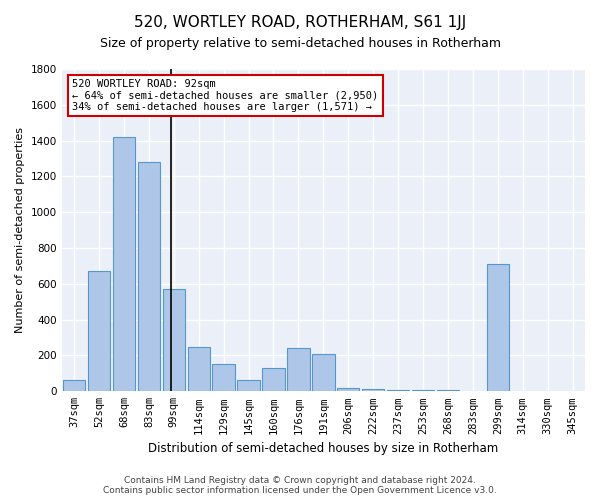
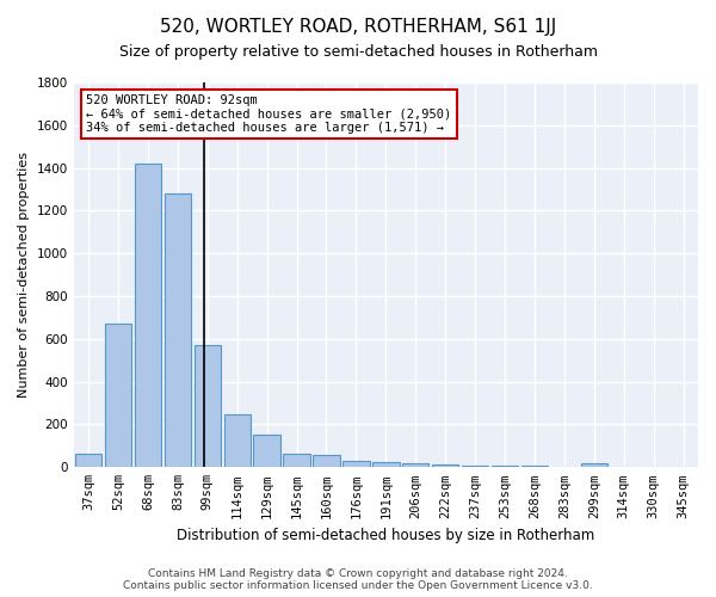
160sqm: 130 -> 60
176sqm: 240 -> 30
191sqm: 210 -> 20
299sqm: 710 -> 20
